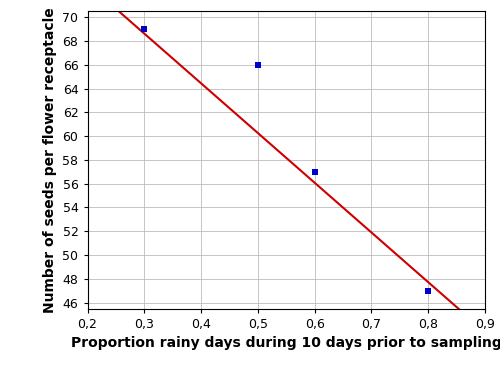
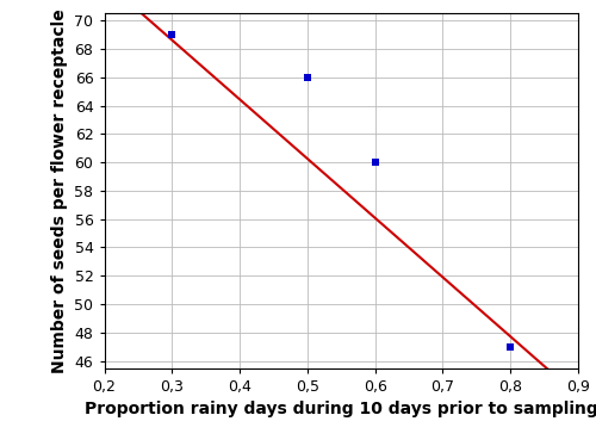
0,6: 57 -> 60
